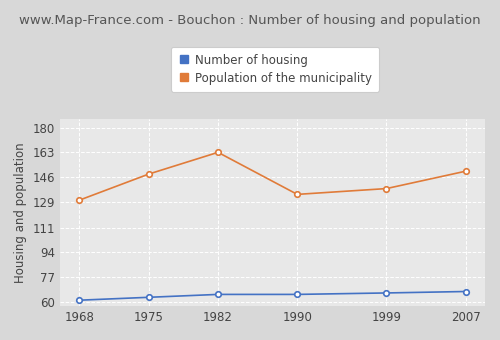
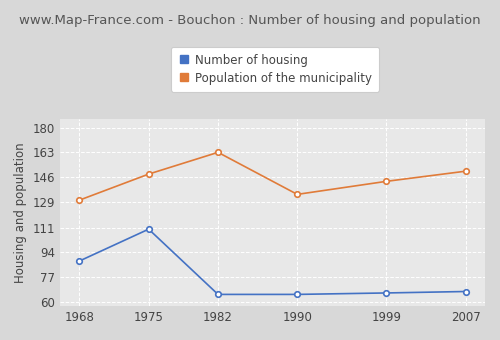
Number of housing/1968: 61 -> 88
Number of housing/1975: 63 -> 110
Population of the municipality/1999: 138 -> 143
